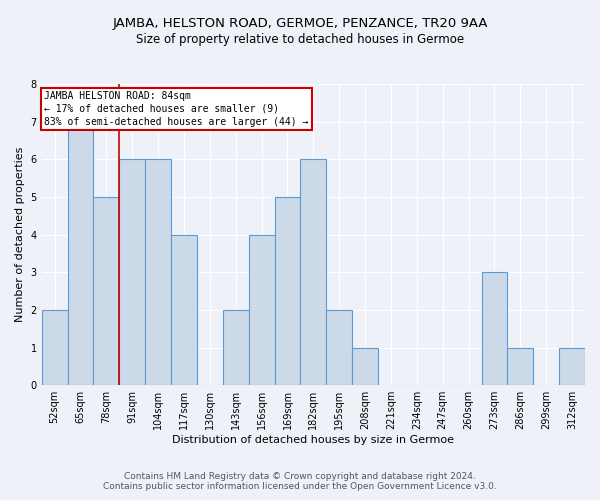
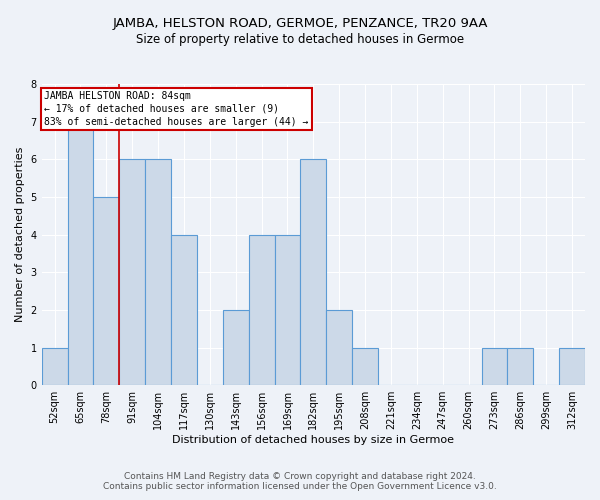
52sqm: 2 -> 1
169sqm: 5 -> 4
273sqm: 3 -> 1
